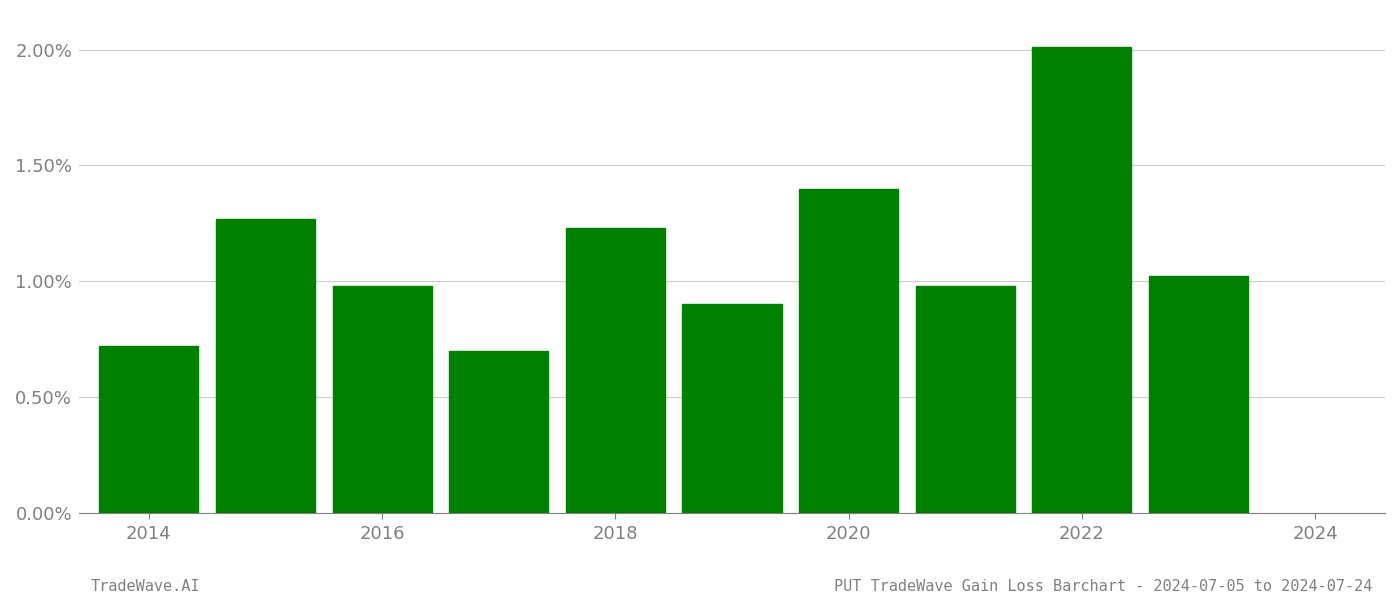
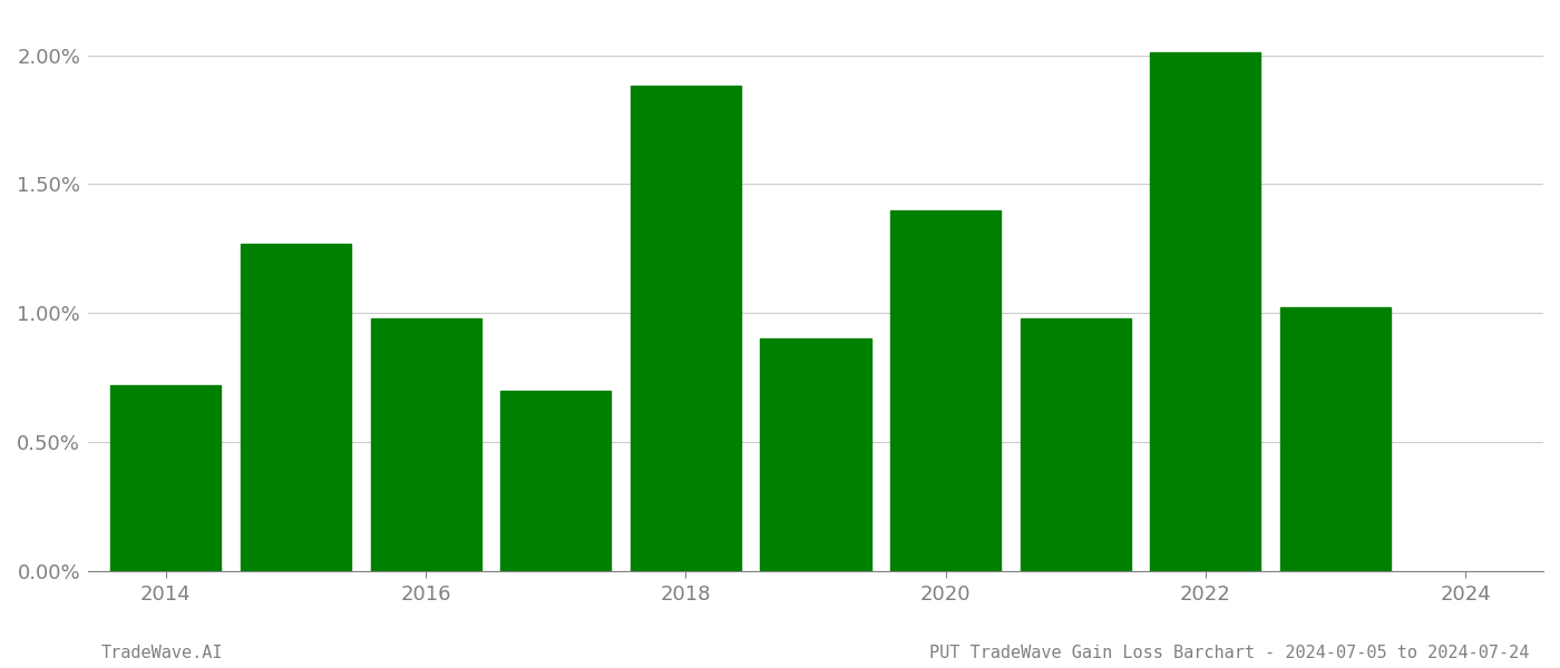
2018: 1.23% -> 1.88%
